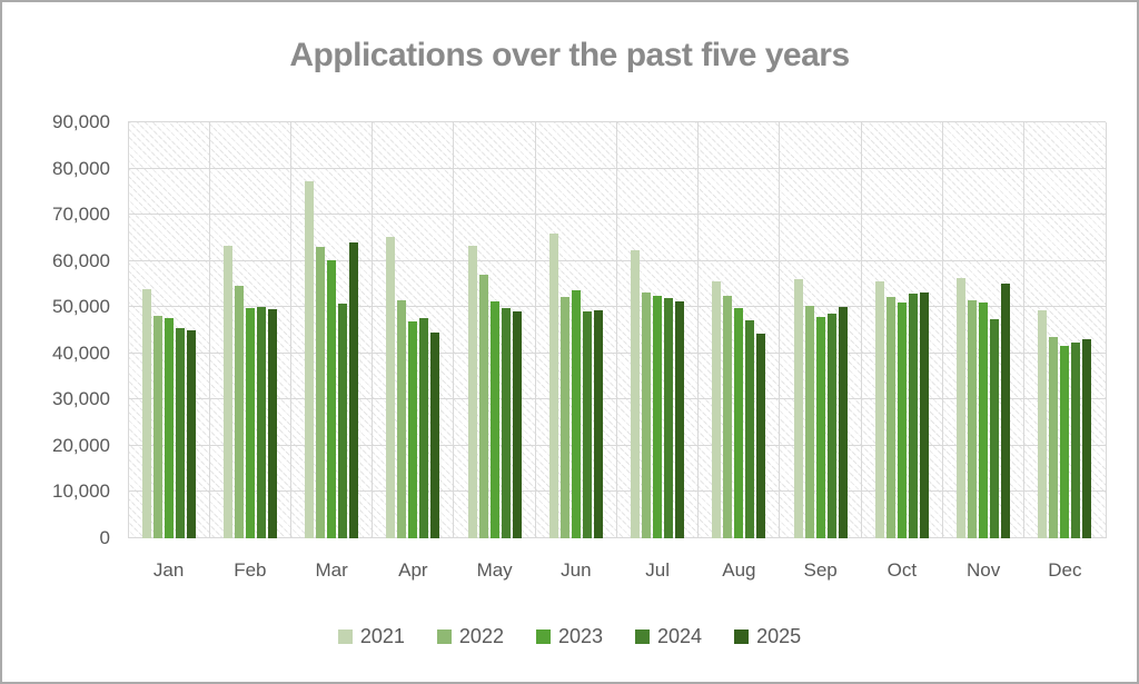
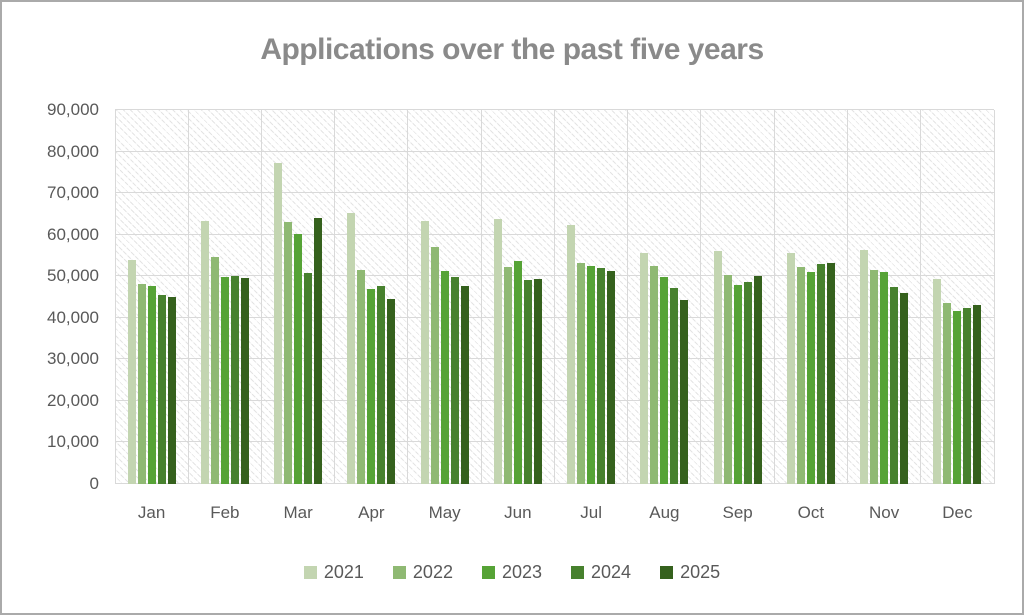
2025/May: 49000 -> 48000
2021/Jun: 66000 -> 64000
2025/Nov: 55000 -> 46000
